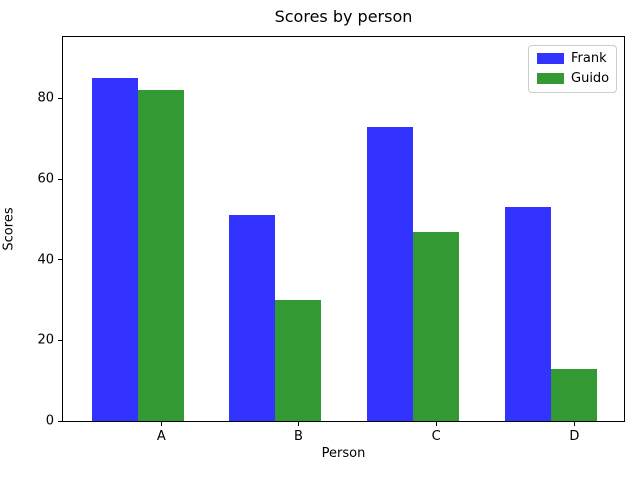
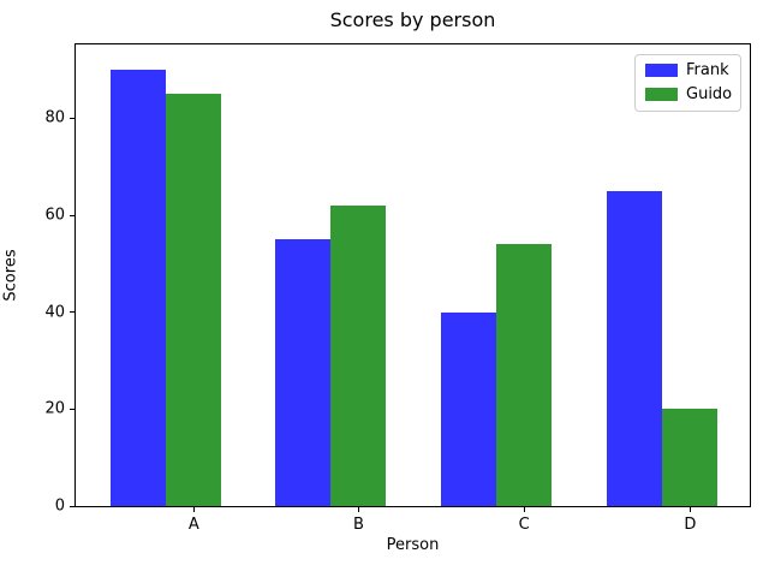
Frank/A: 85 -> 90
Guido/A: 82 -> 85
Frank/B: 51 -> 55
Guido/B: 30 -> 62
Frank/C: 73 -> 40
Guido/C: 47 -> 54
Frank/D: 53 -> 65
Guido/D: 13 -> 20
